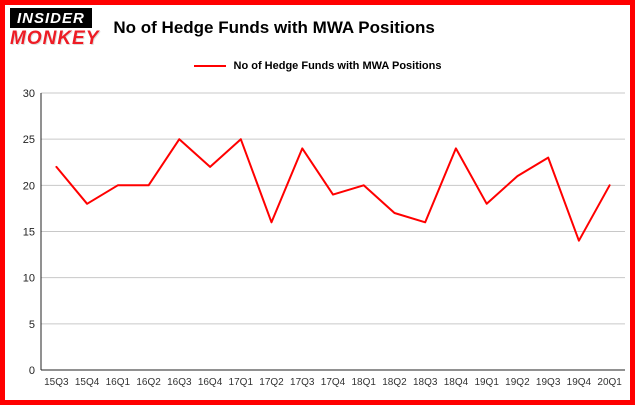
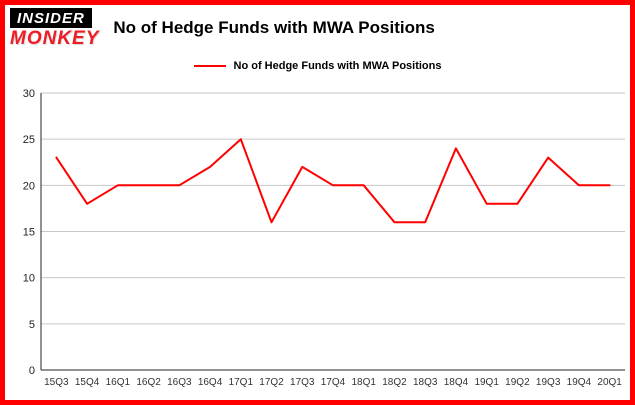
15Q3: 22 -> 23
16Q3: 25 -> 20
17Q3: 24 -> 22
17Q4: 19 -> 20
18Q2: 17 -> 16
19Q2: 21 -> 18
19Q4: 14 -> 20
